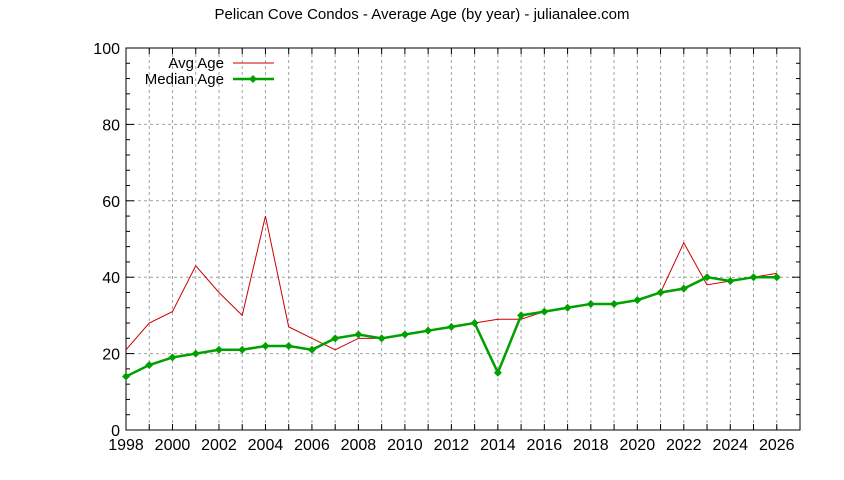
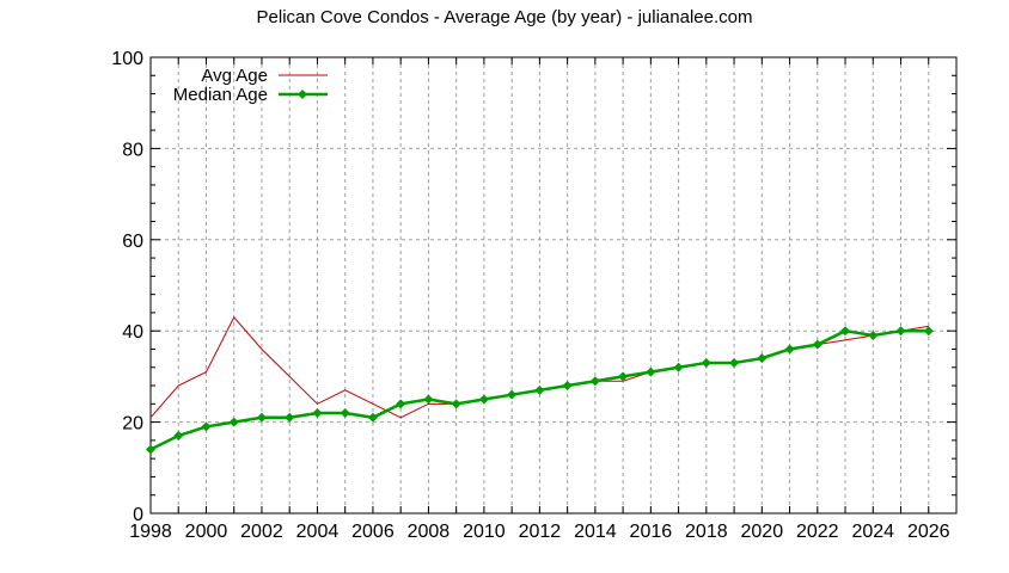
Avg Age/2004: 56 -> 24
Median Age/2014: 15 -> 29
Avg Age/2022: 49 -> 37
